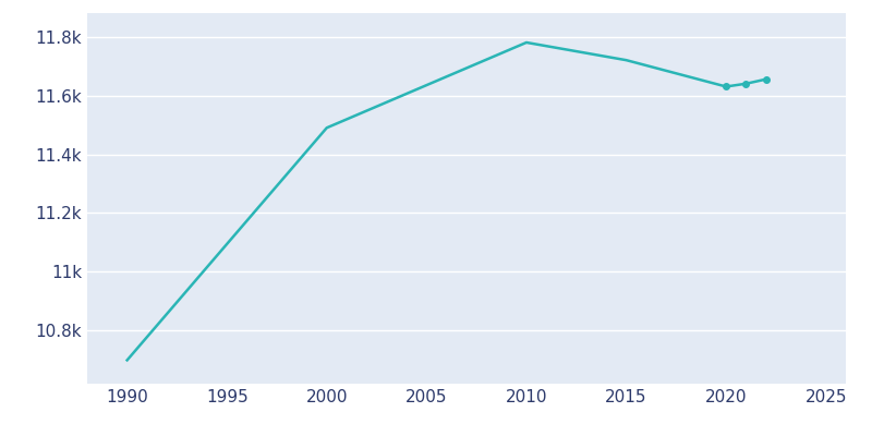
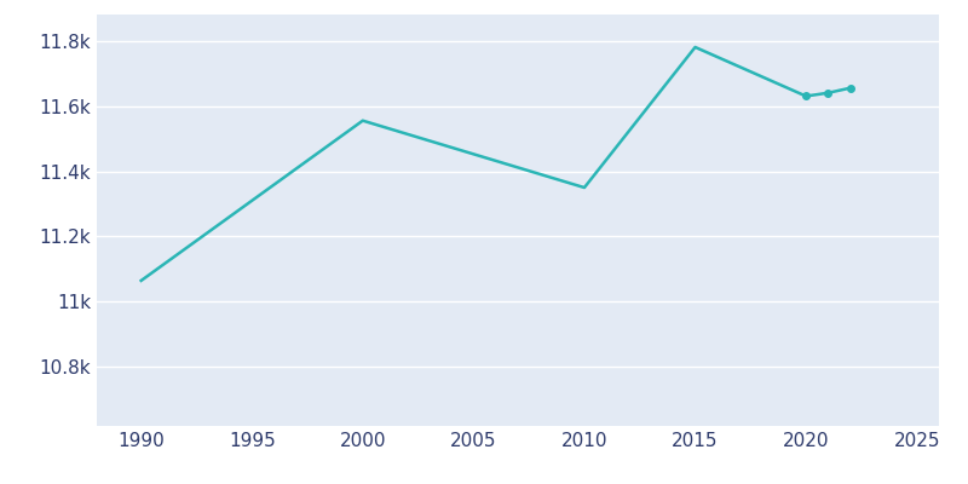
1990: 10.700k -> 11.065k
2000: 11.490k -> 11.555k
2010: 11.780k -> 11.350k
2015: 11.720k -> 11.780k
